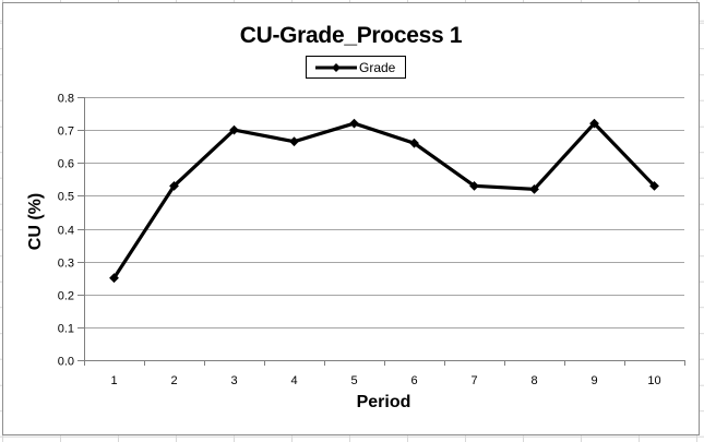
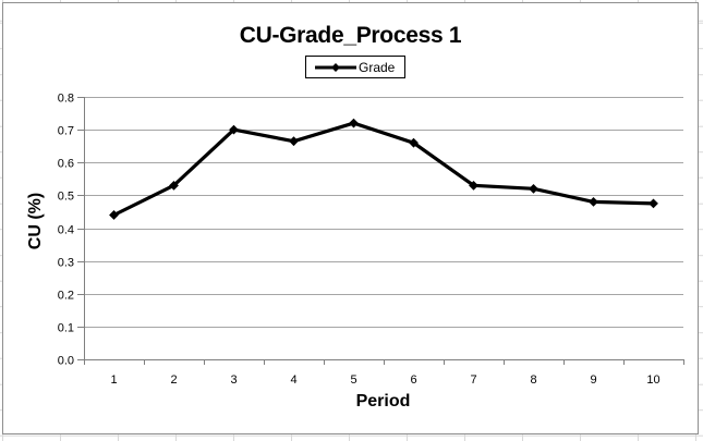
1: 0.25 -> 0.44
9: 0.72 -> 0.48
10: 0.53 -> 0.47
